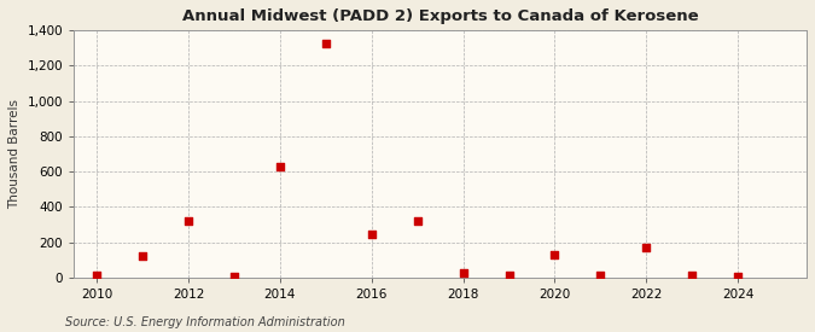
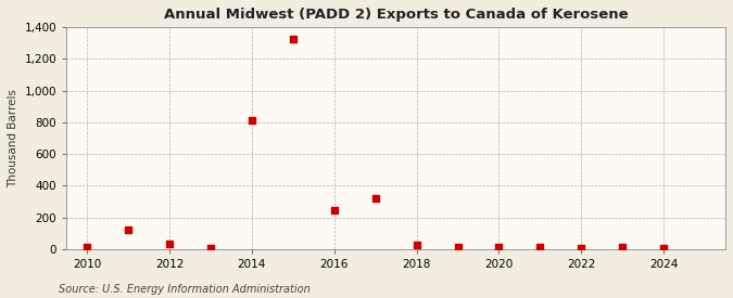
2012: 320 -> 40
2014: 630 -> 810
2020: 130 -> 20
2022: 170 -> 10
